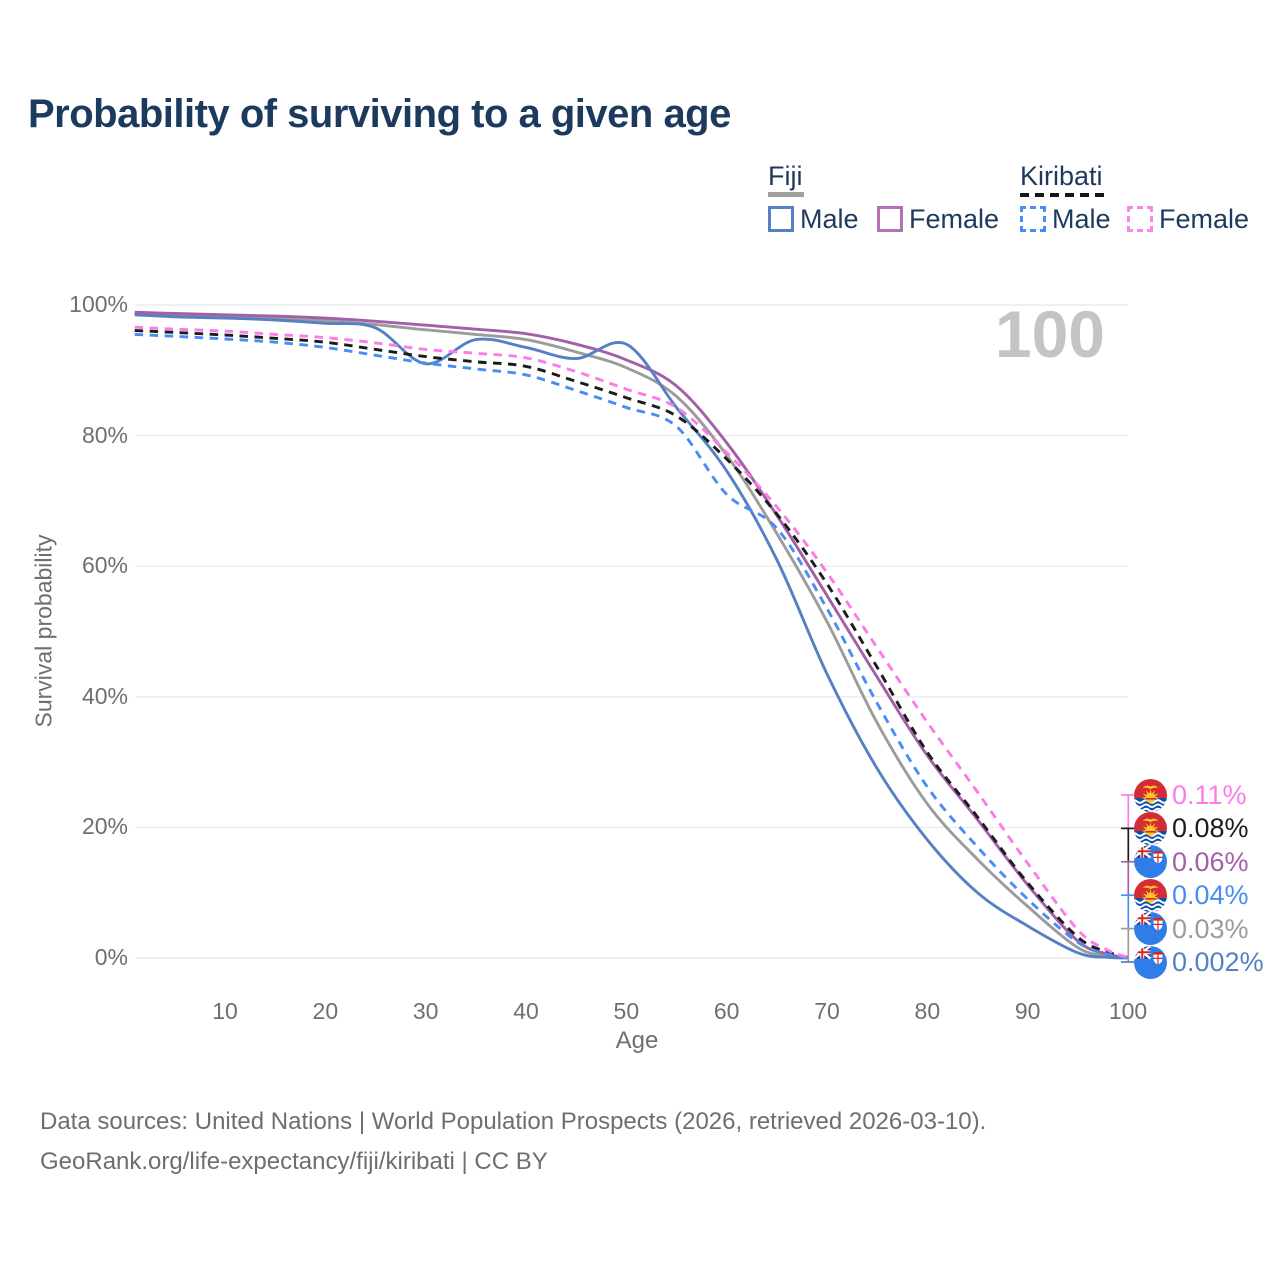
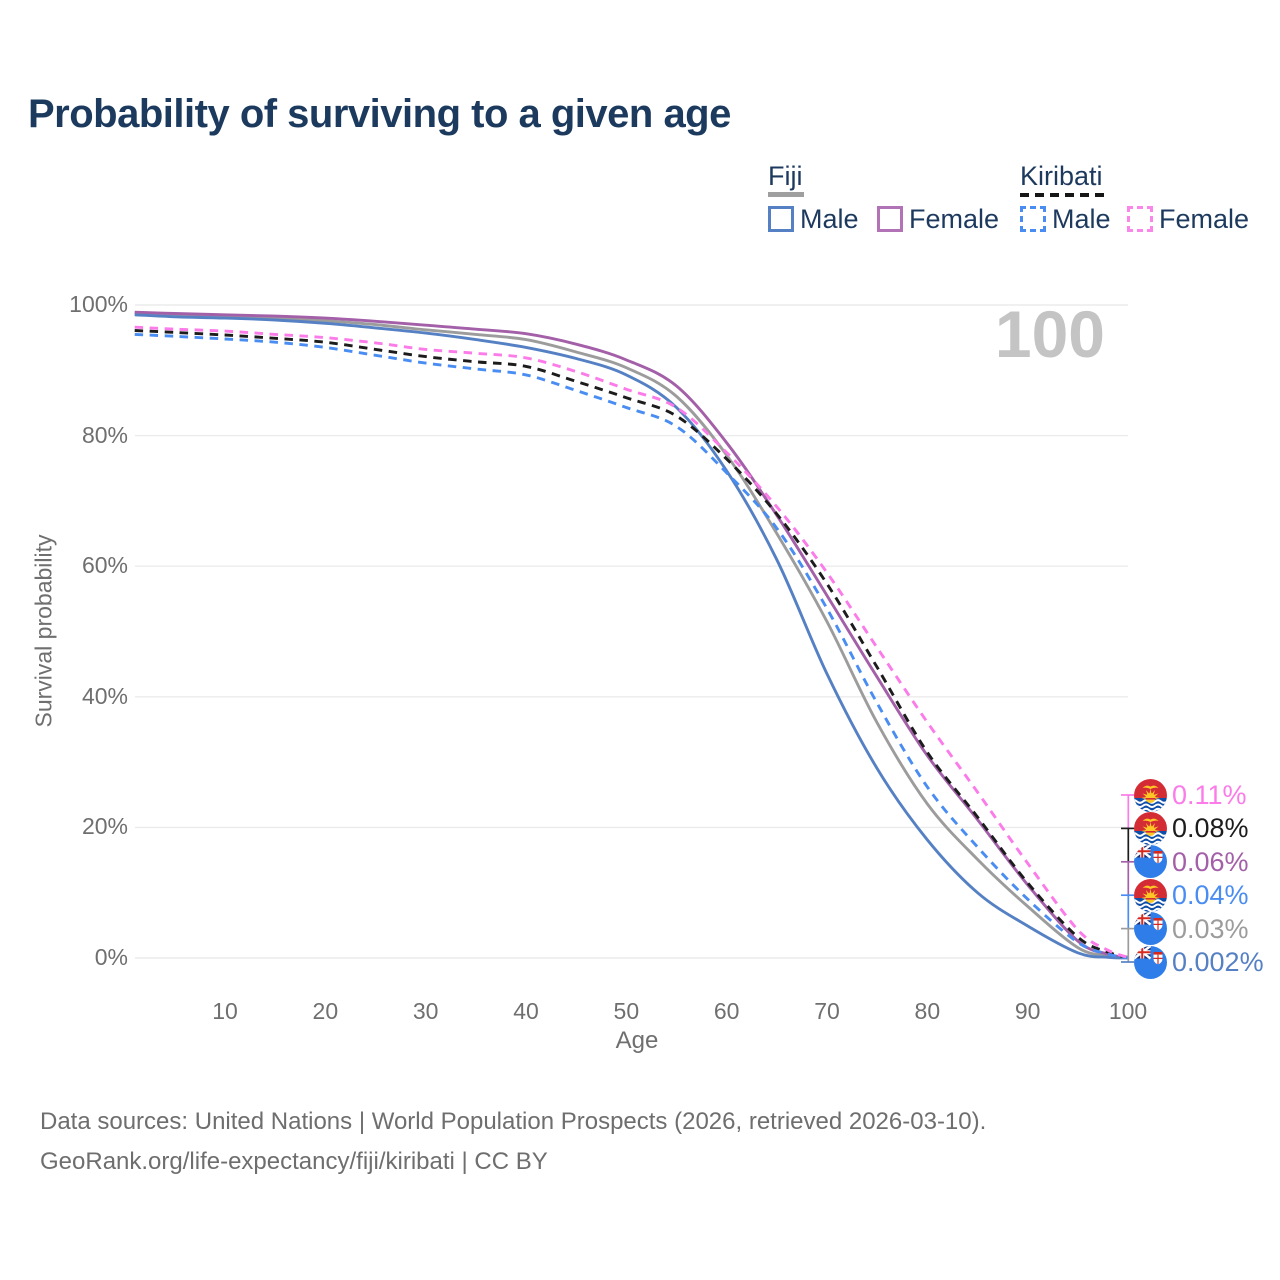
Fiji Male/30: 91% -> 96%
Fiji Male/50: 94% -> 89%
Kiribati Male/60: 71% -> 74%
